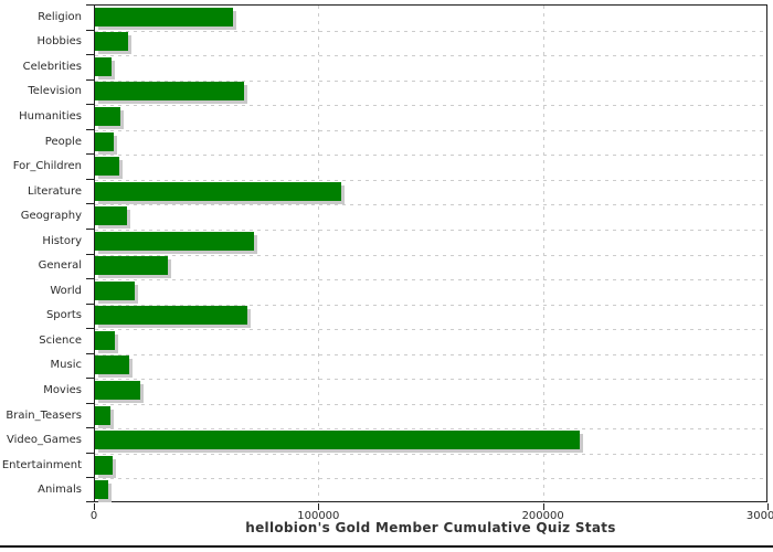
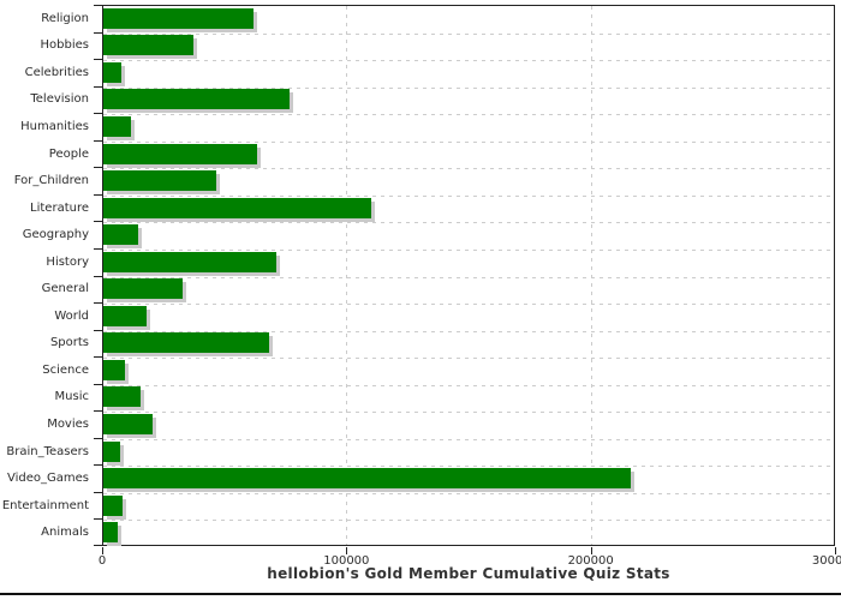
Hobbies: 15000 -> 37000
Television: 66000 -> 76000
People: 9000 -> 63000
For_Children: 11000 -> 46000
